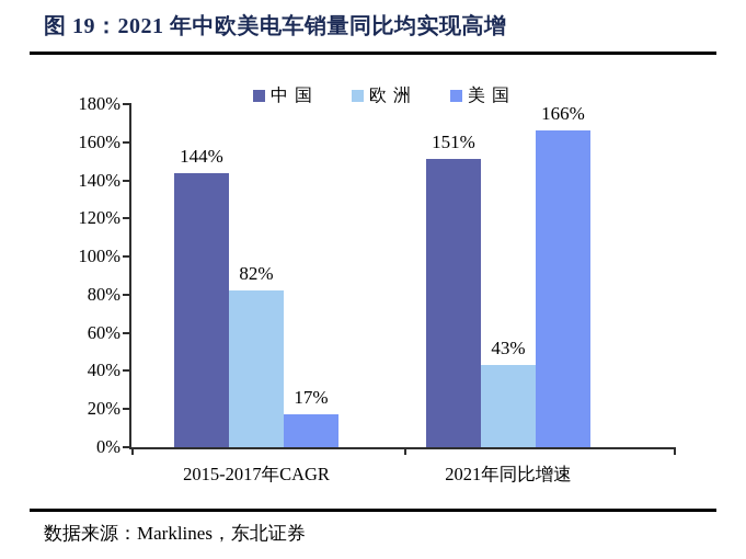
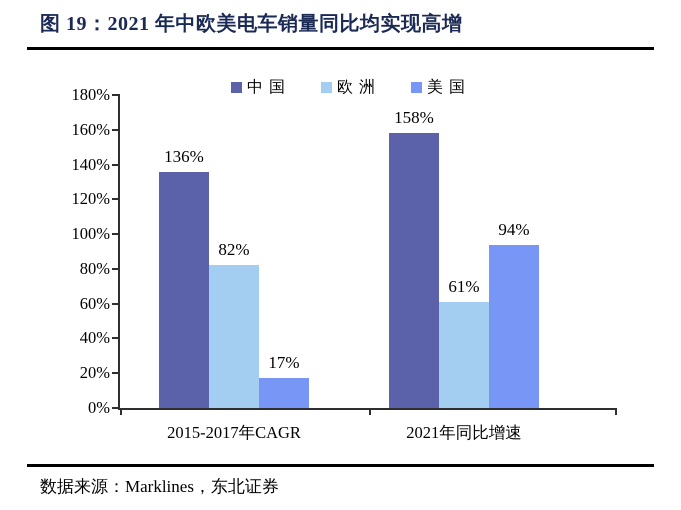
中国/2015-2017年CAGR: 144% -> 136%
中国/2021年同比增速: 151% -> 158%
欧洲/2021年同比增速: 43% -> 61%
美国/2021年同比增速: 166% -> 94%
